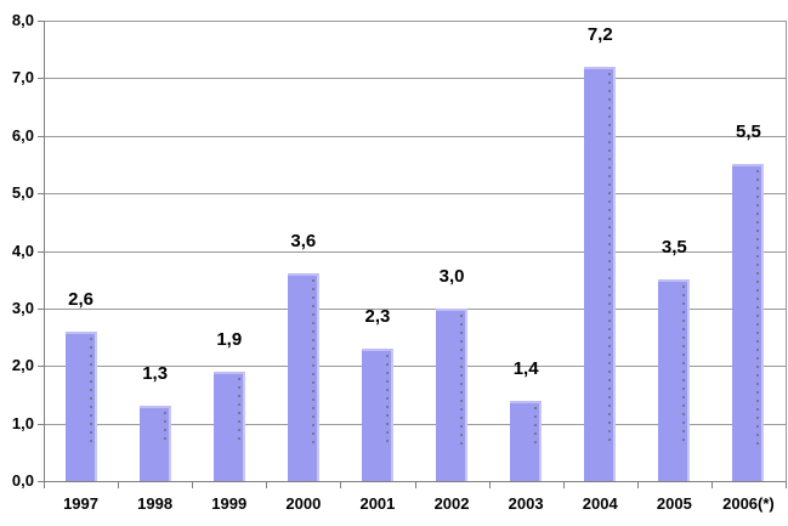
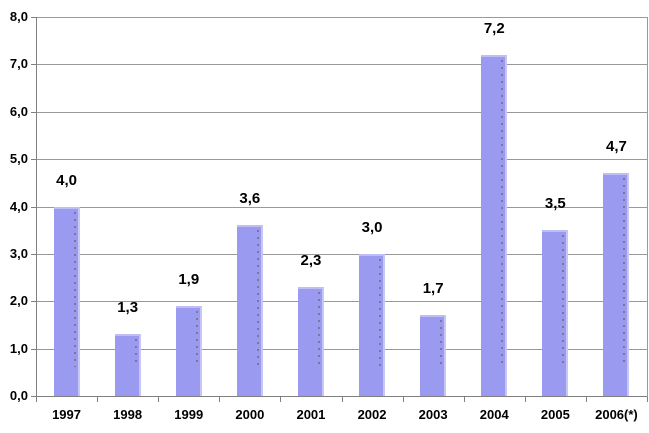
1997: 2,6 -> 4,0
2003: 1,4 -> 1,7
2006(*): 5,5 -> 4,7
